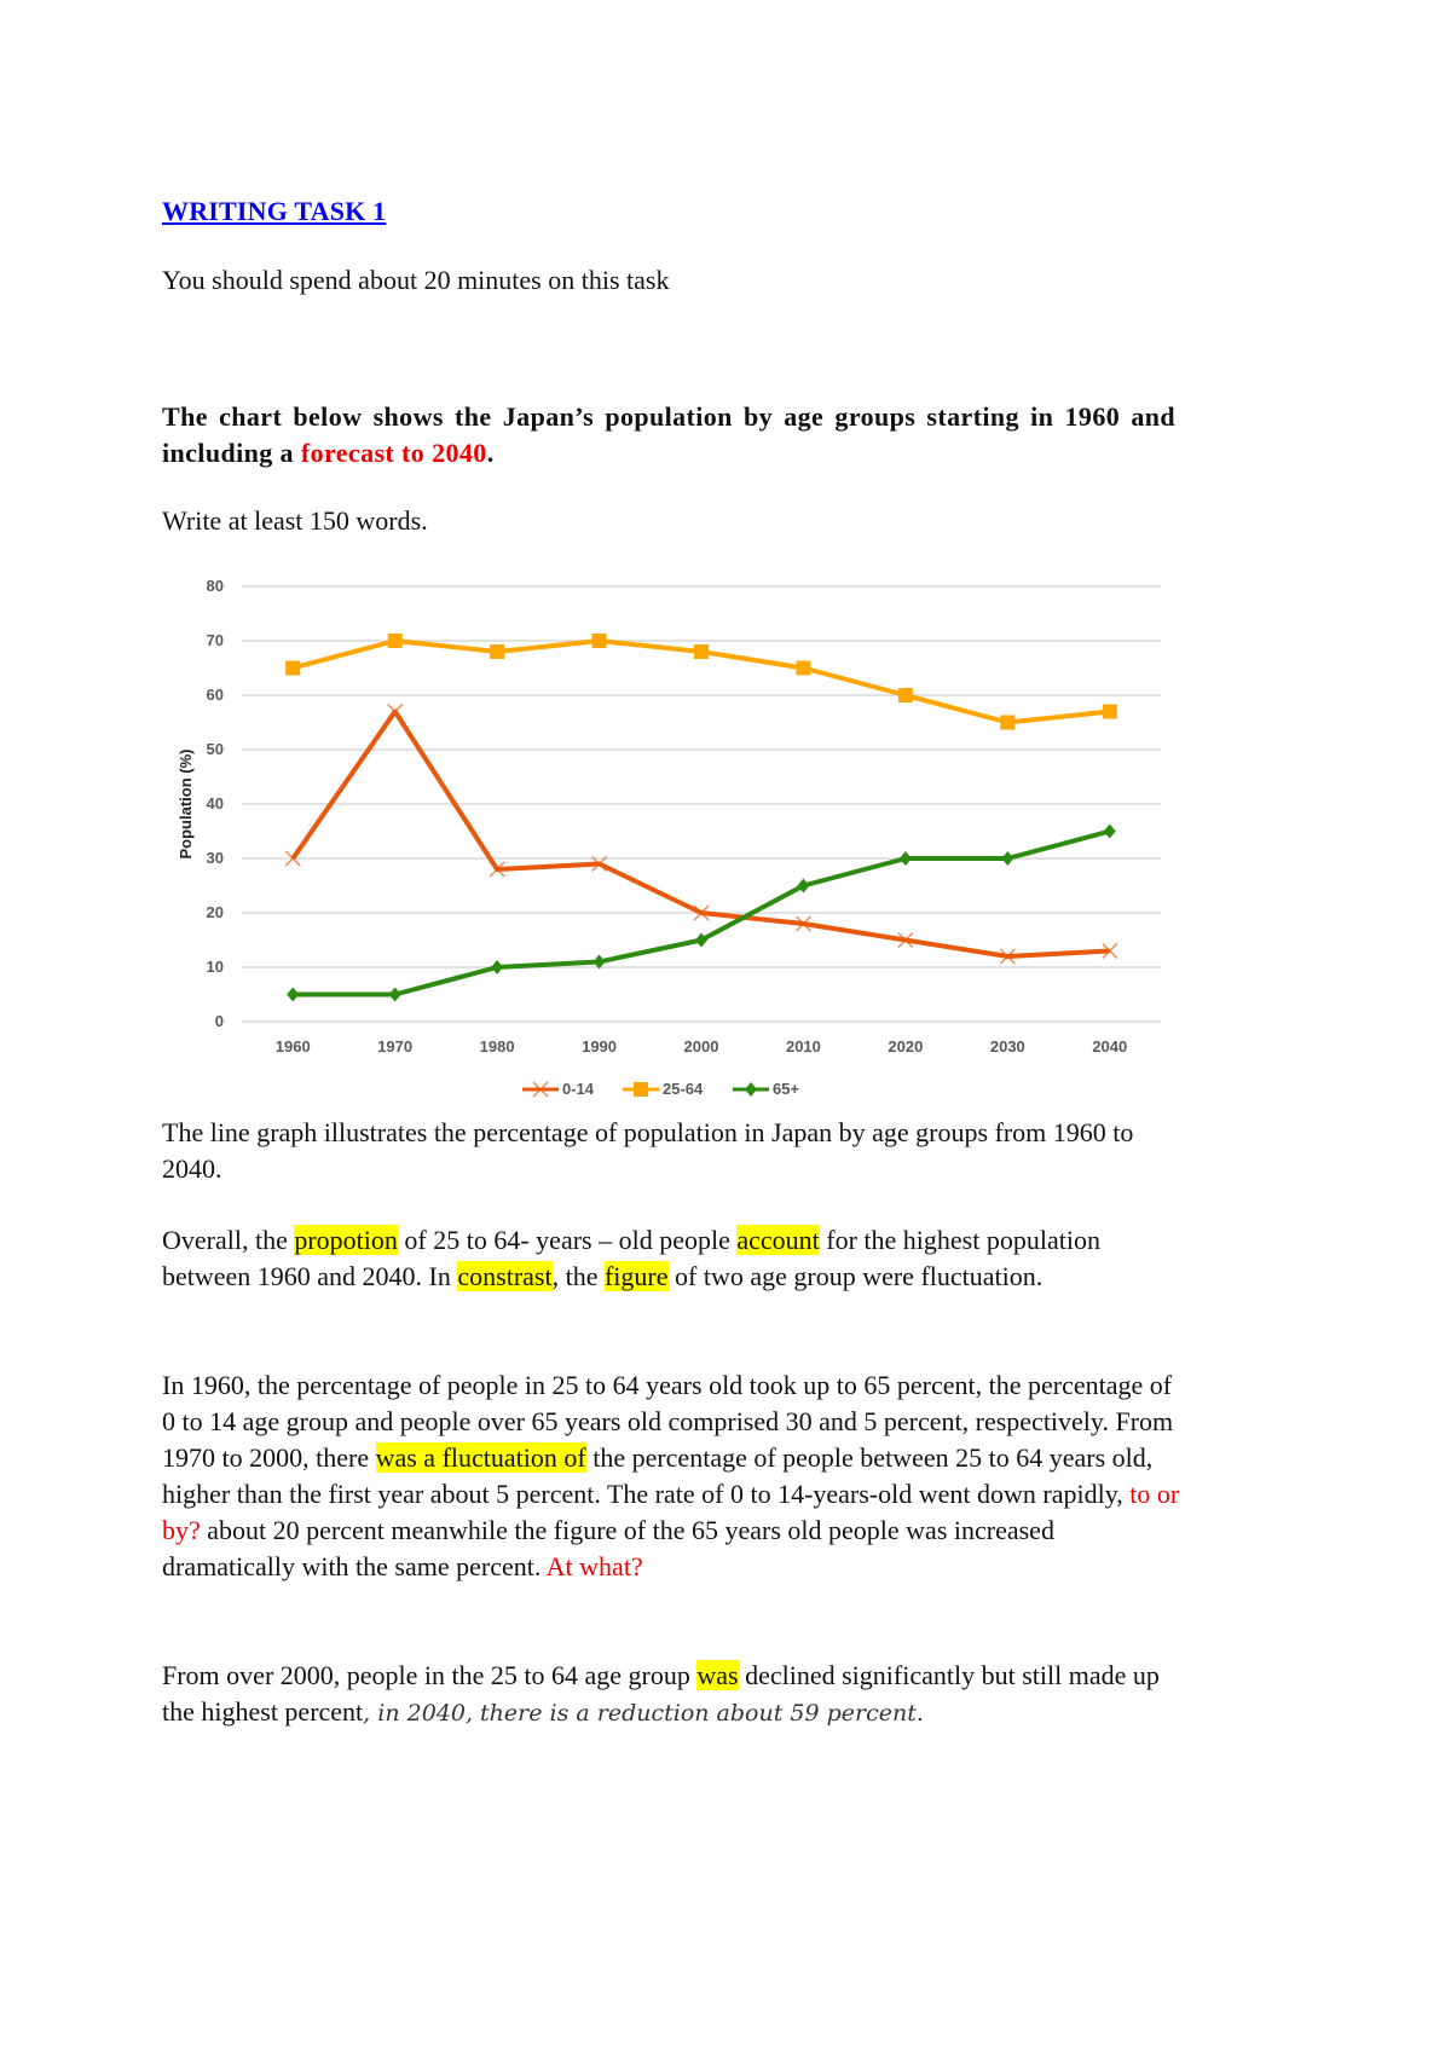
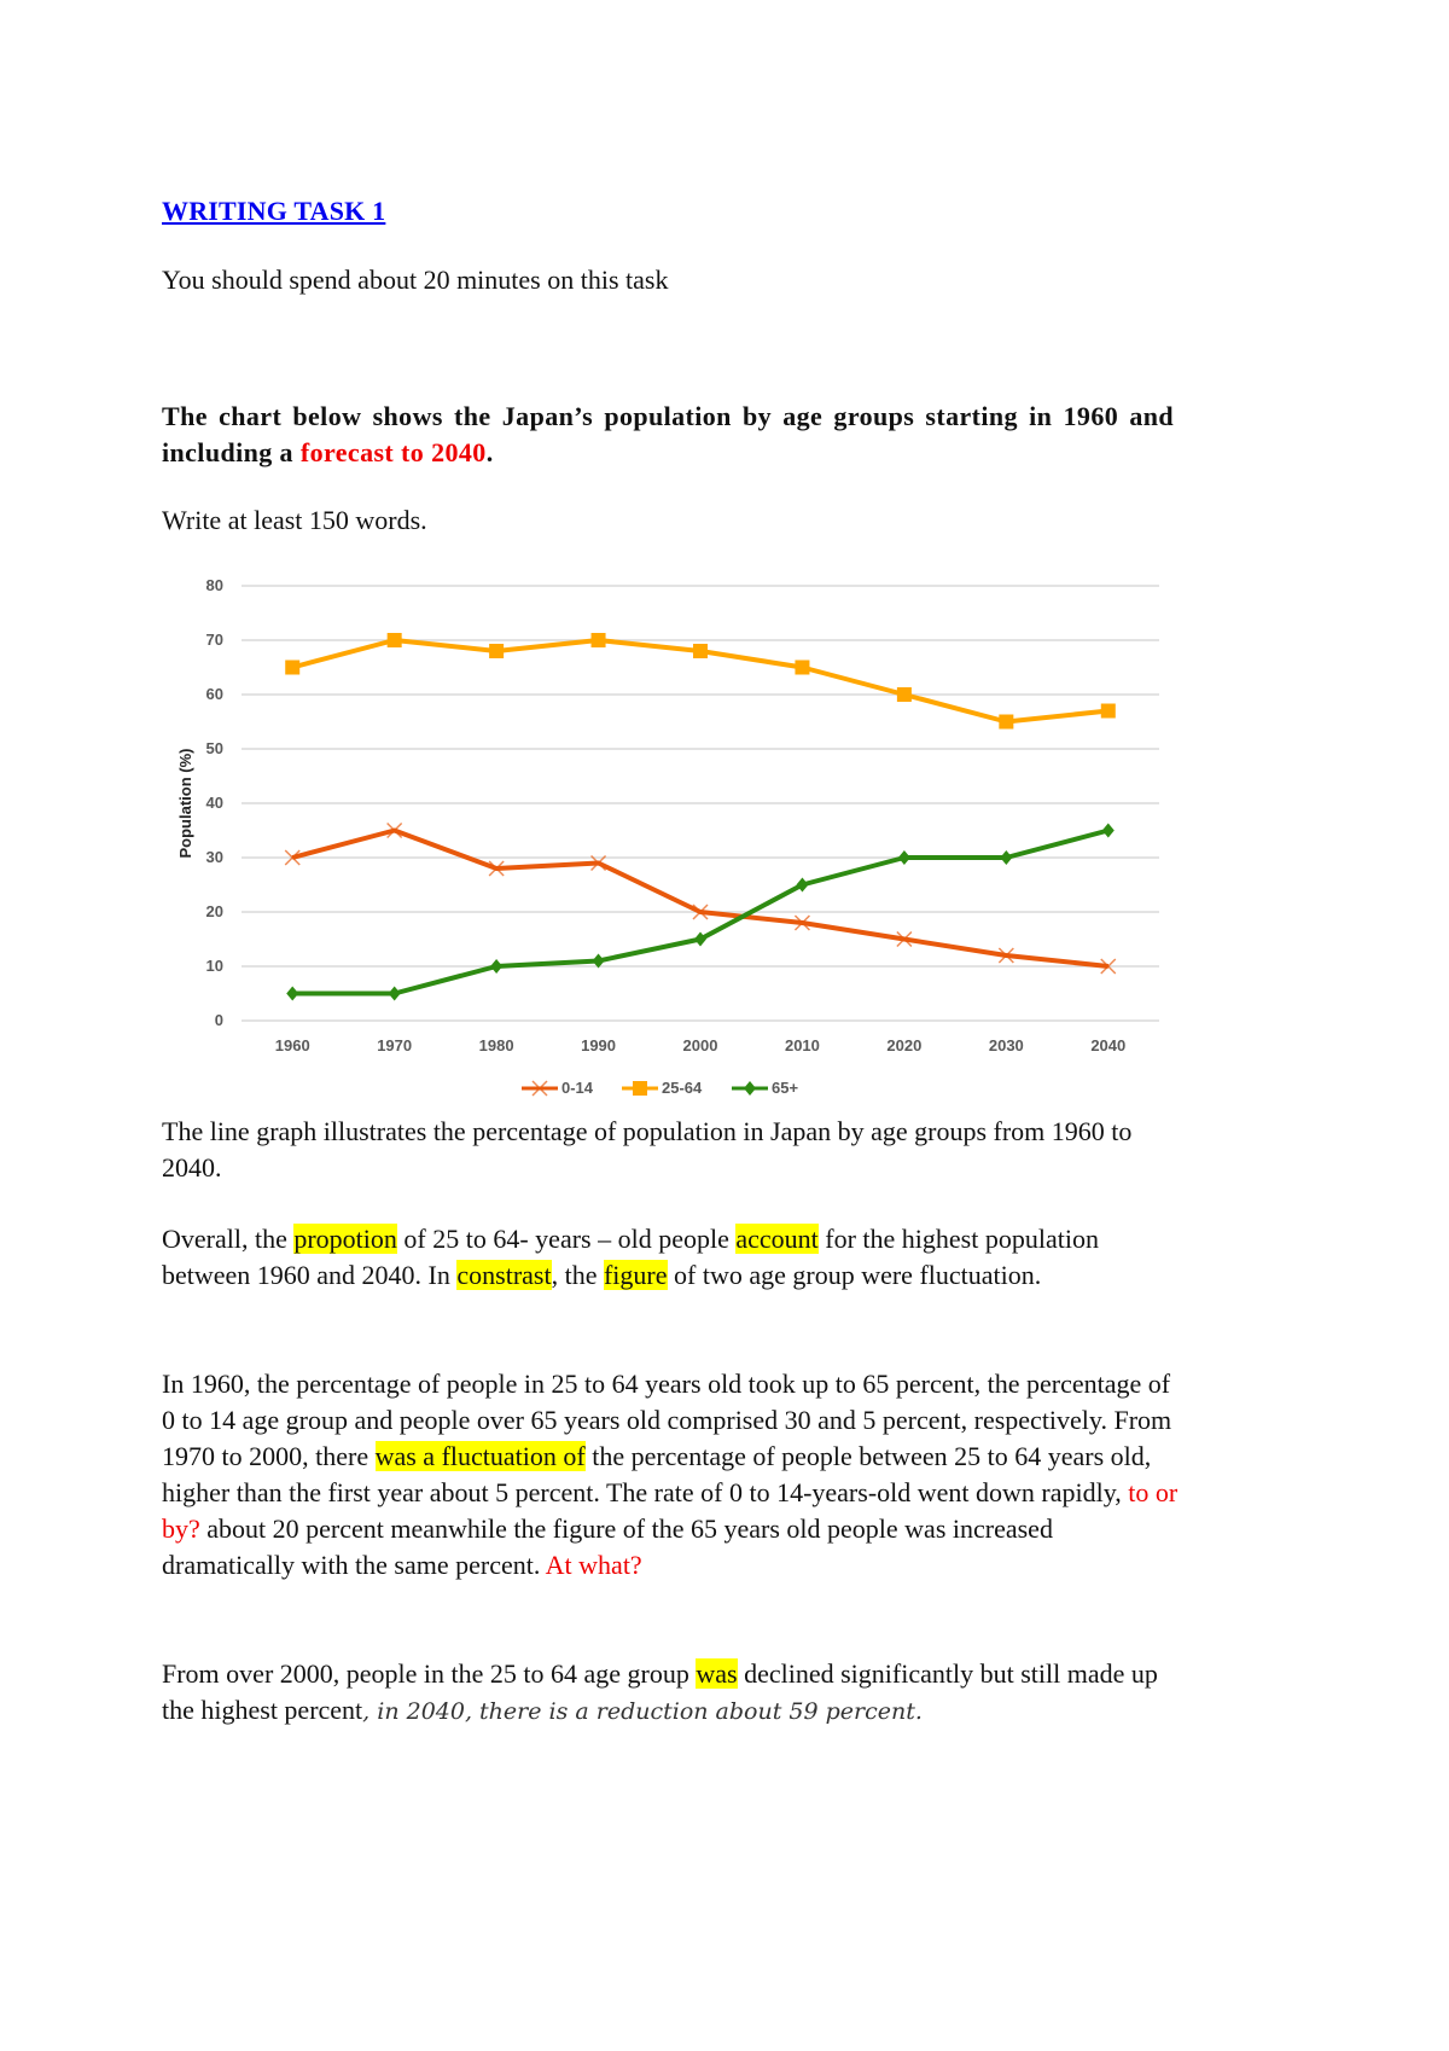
0-14/1970: 57 -> 35
0-14/2040: 13 -> 10
